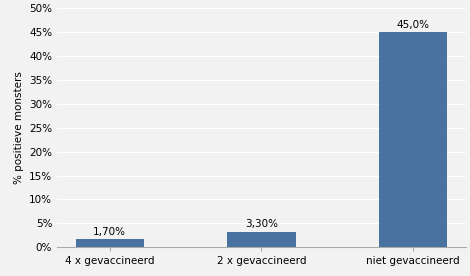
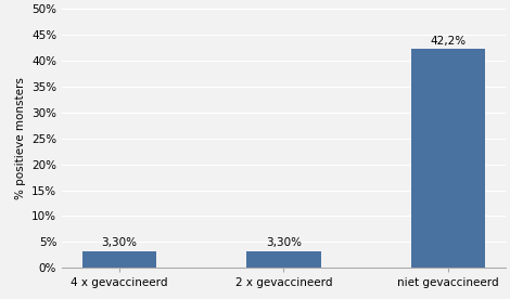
4 x gevaccineerd: 1,70% -> 3,30%
niet gevaccineerd: 45,0% -> 42,2%
